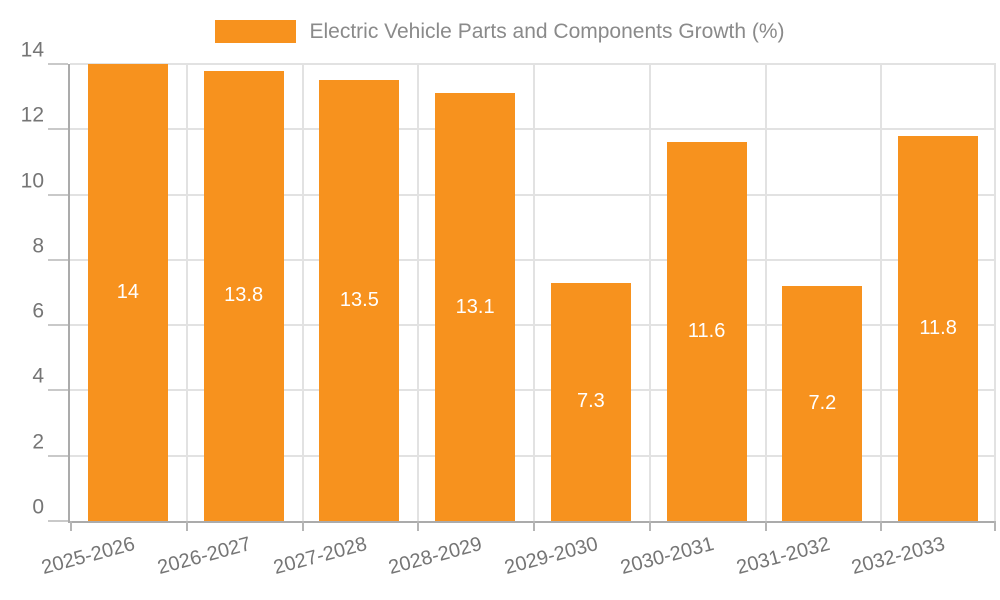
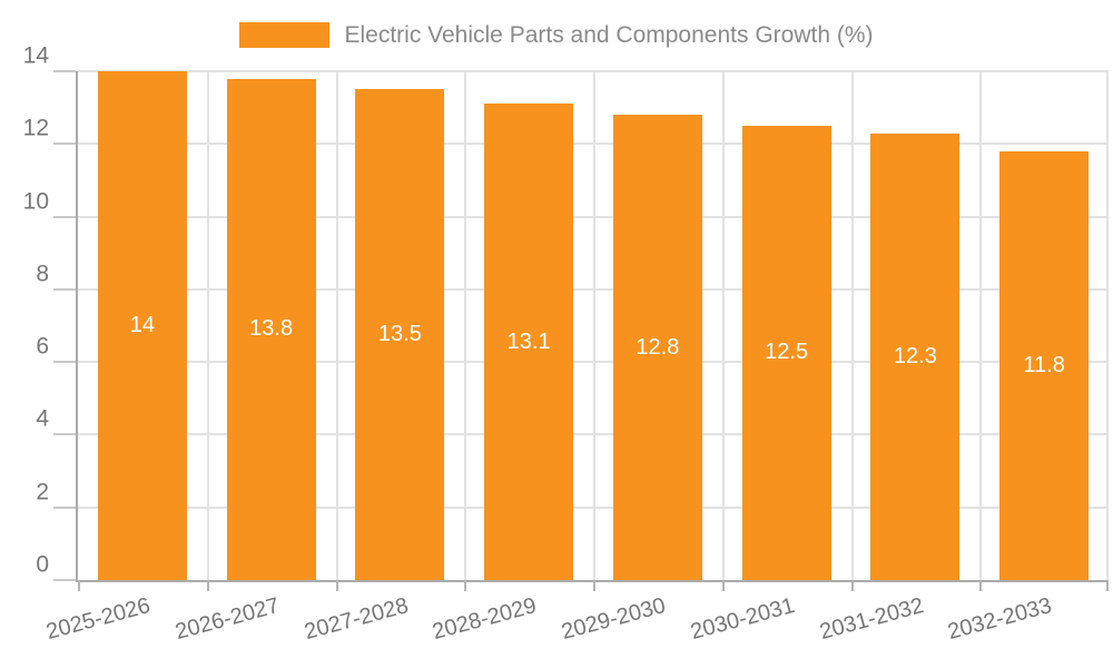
2029-2030: 7.3 -> 12.8
2030-2031: 11.6 -> 12.5
2031-2032: 7.2 -> 12.3
